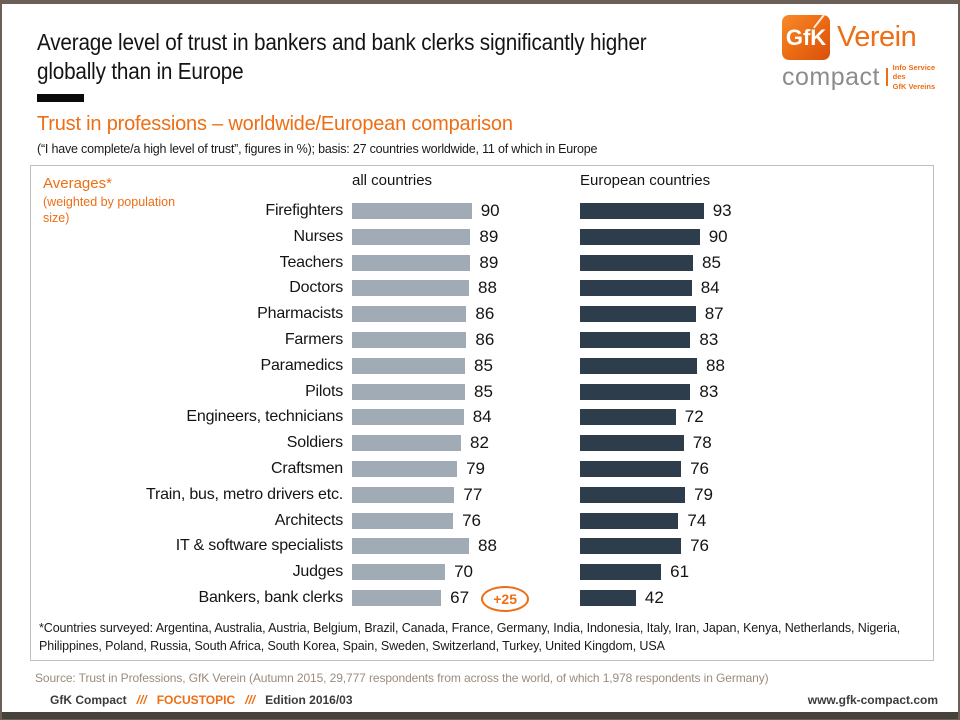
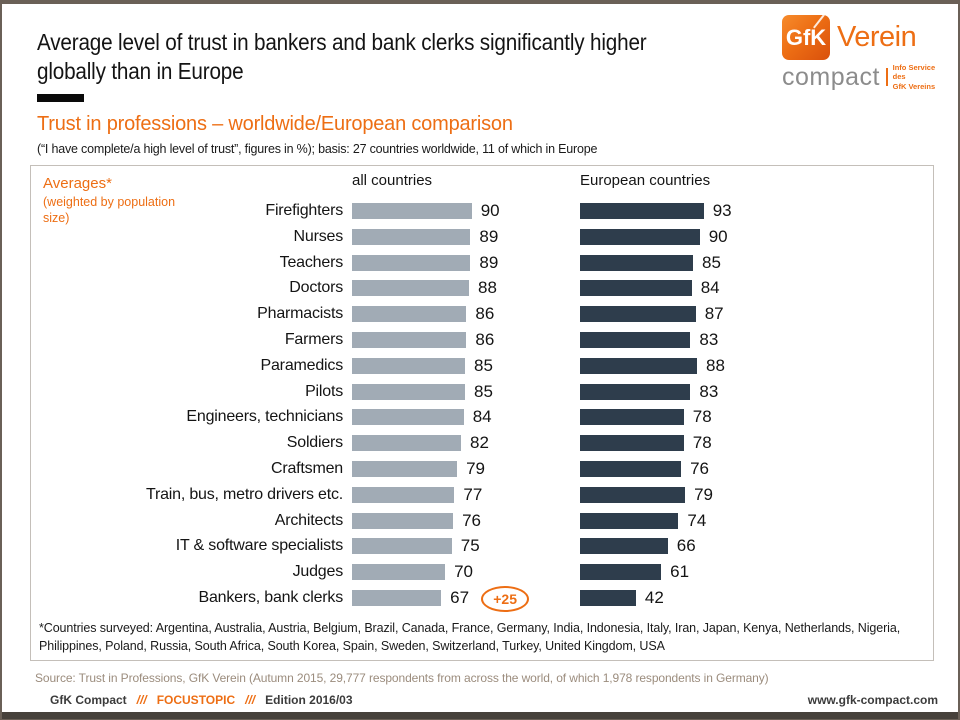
European countries/Engineers, technicians: 72 -> 78
all countries/IT & software specialists: 88 -> 75
European countries/IT & software specialists: 76 -> 66
